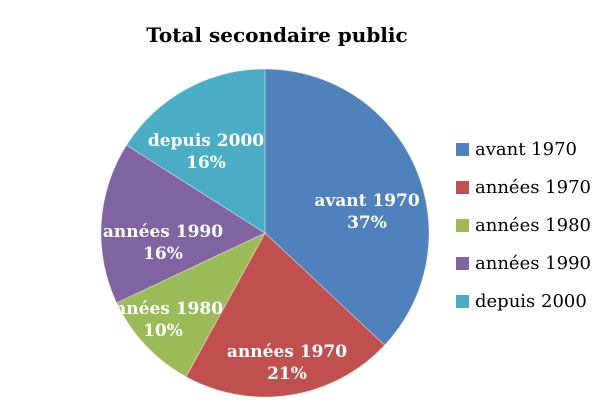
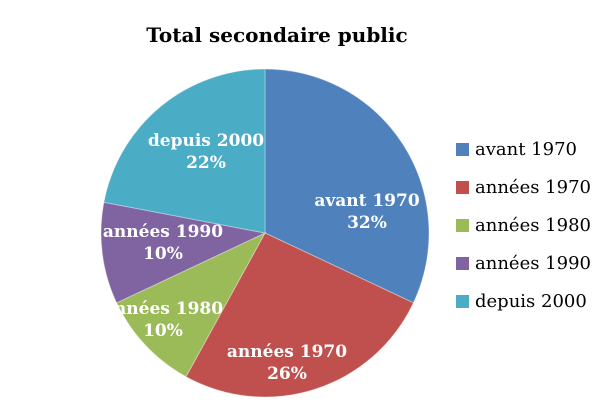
avant 1970: 37% -> 32%
années 1970: 21% -> 26%
années 1990: 16% -> 10%
depuis 2000: 16% -> 22%
